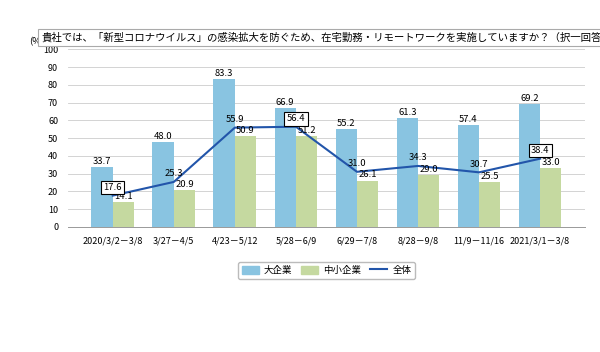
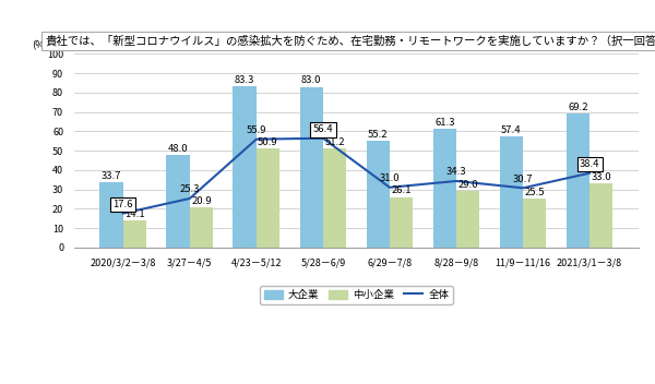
大企業/5/28－6/9: 66.9 -> 83.0
